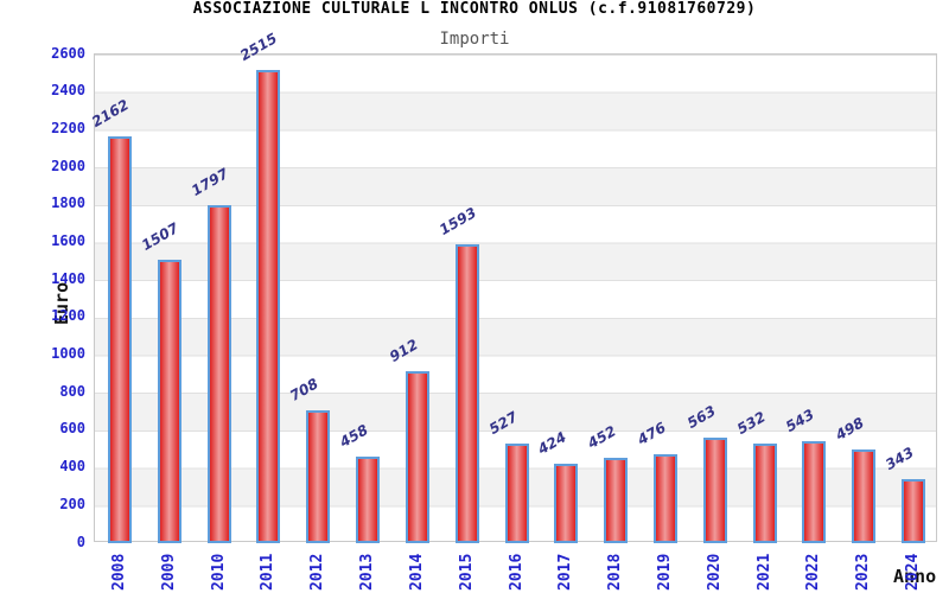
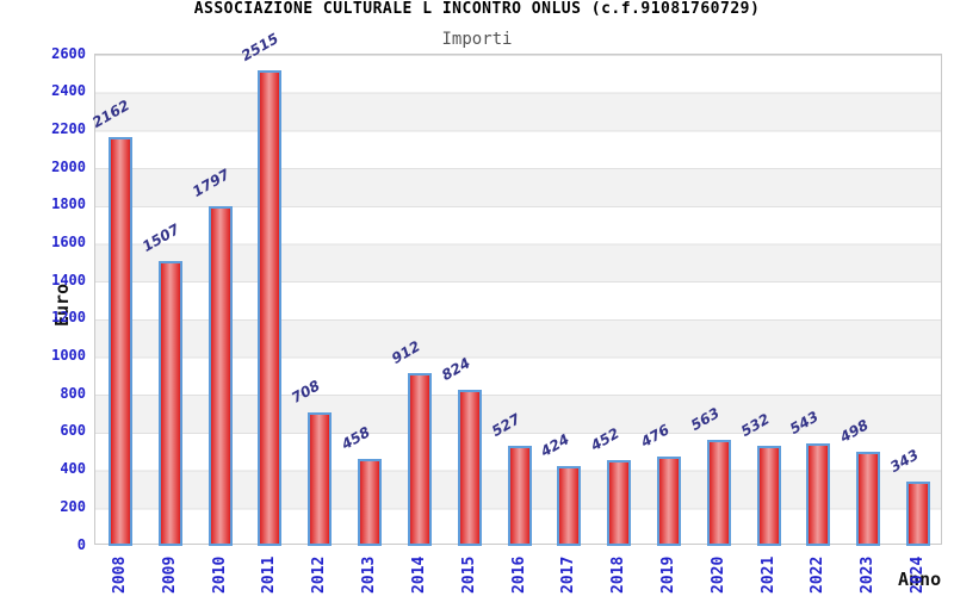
2015: 1593 -> 824
